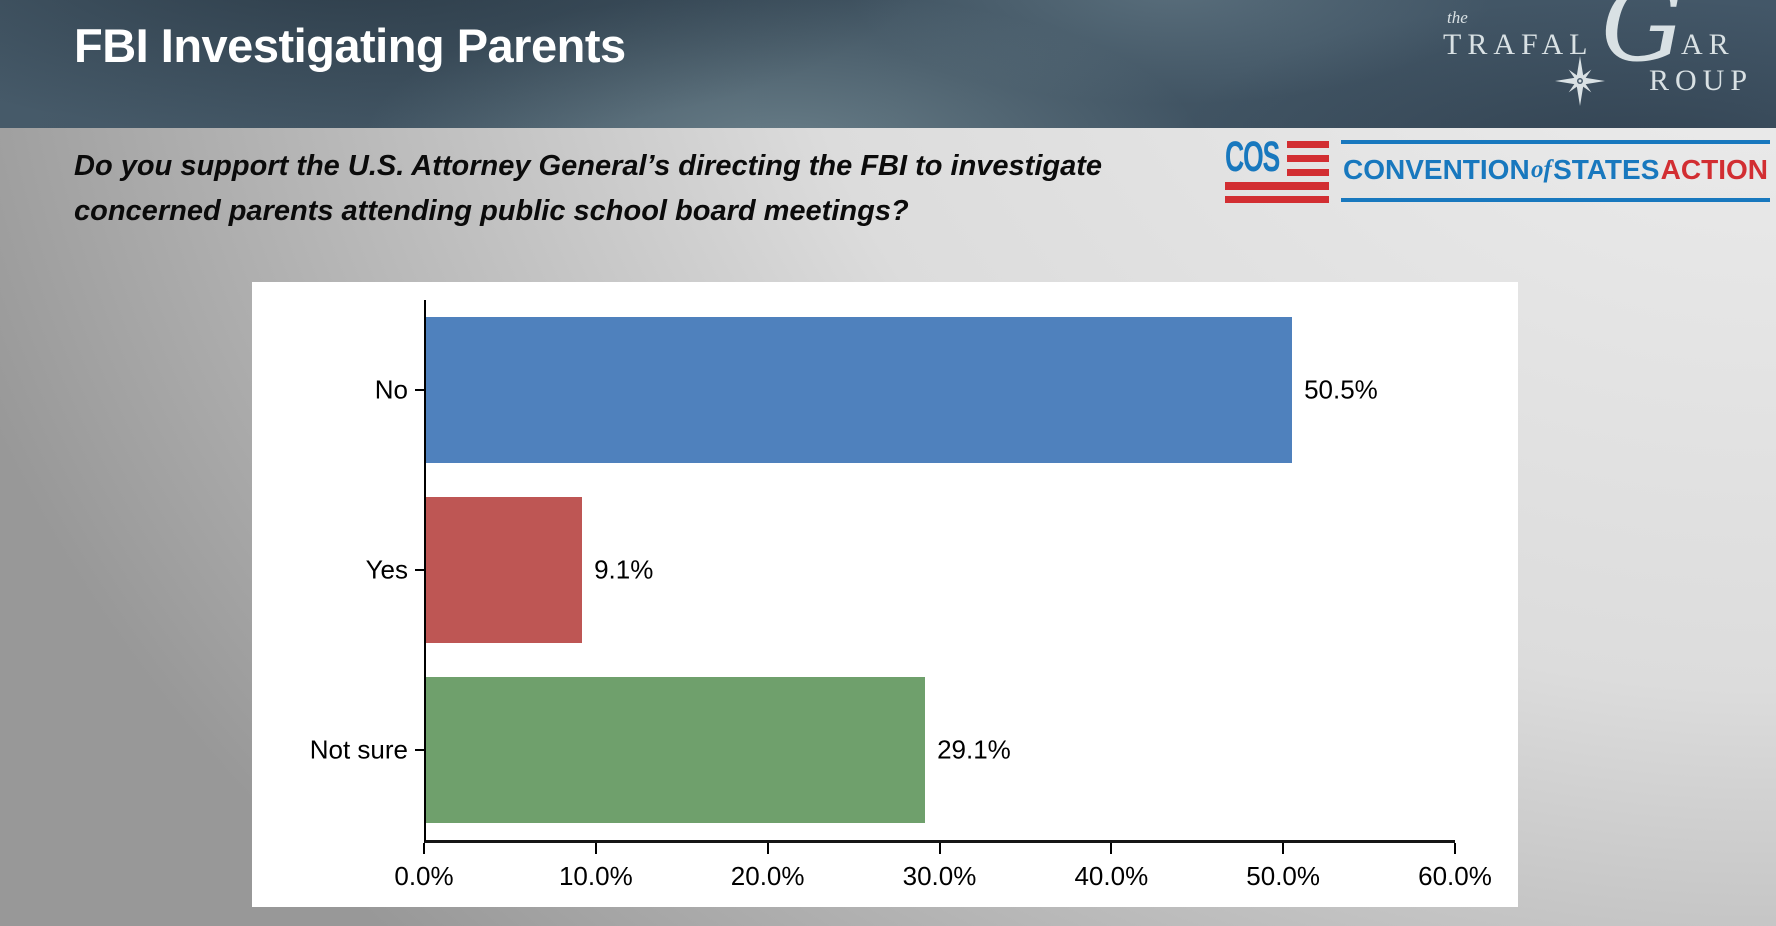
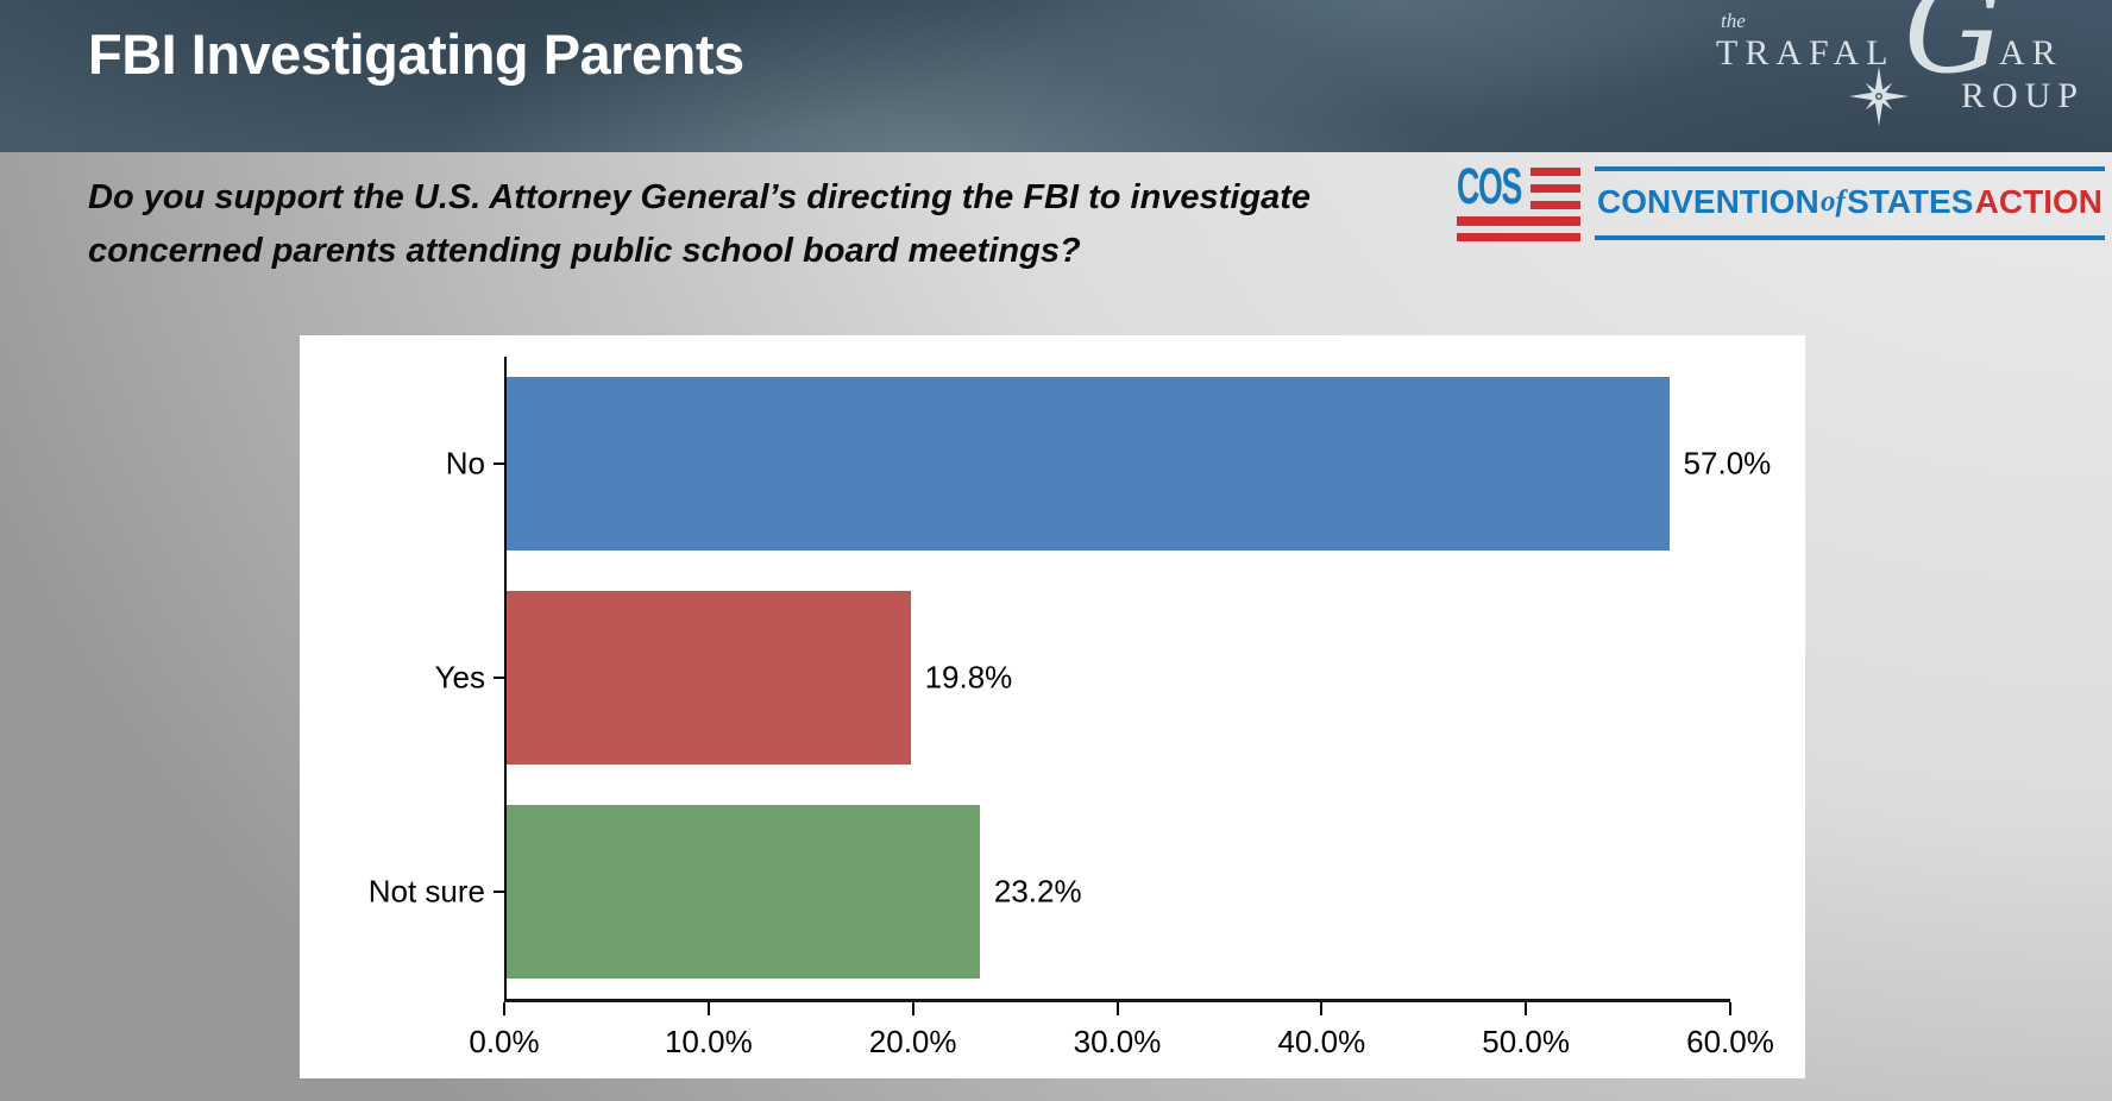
No: 50.5% -> 57.0%
Yes: 9.1% -> 19.8%
Not sure: 29.1% -> 23.2%
